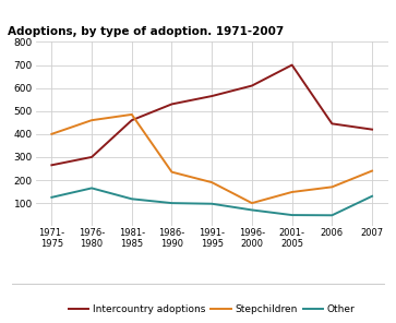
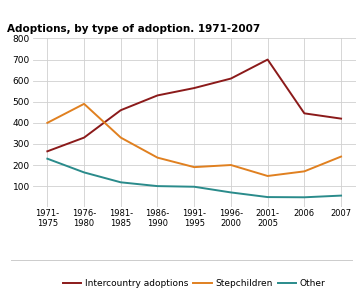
Other/1971- 1975: 125 -> 230
Intercountry adoptions/1976- 1980: 300 -> 330
Stepchildren/1976- 1980: 460 -> 490
Stepchildren/1981- 1985: 485 -> 330
Stepchildren/1996- 2000: 100 -> 200
Other/2007: 130 -> 55
